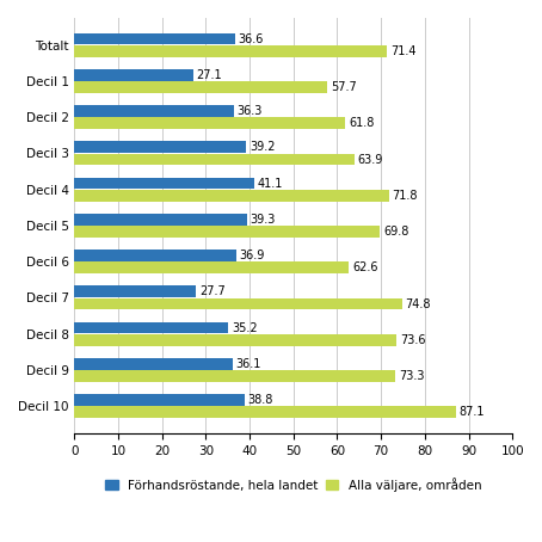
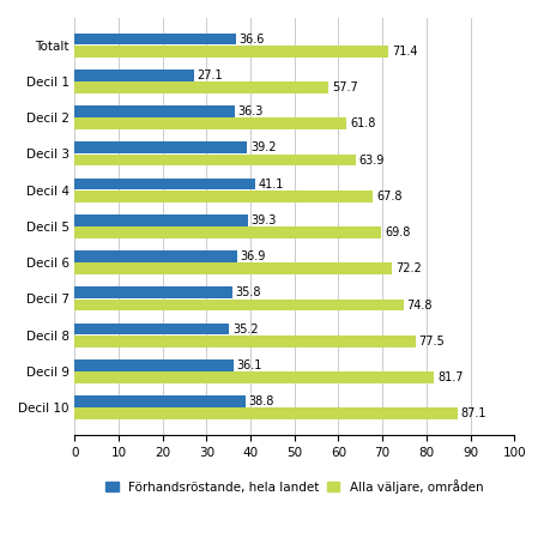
Alla väljare, områden/Decil 4: 71.8 -> 67.8
Alla väljare, områden/Decil 6: 62.6 -> 72.2
Förhandsröstande, hela landet/Decil 7: 27.7 -> 35.8
Alla väljare, områden/Decil 8: 73.6 -> 77.5
Alla väljare, områden/Decil 9: 73.3 -> 81.7
